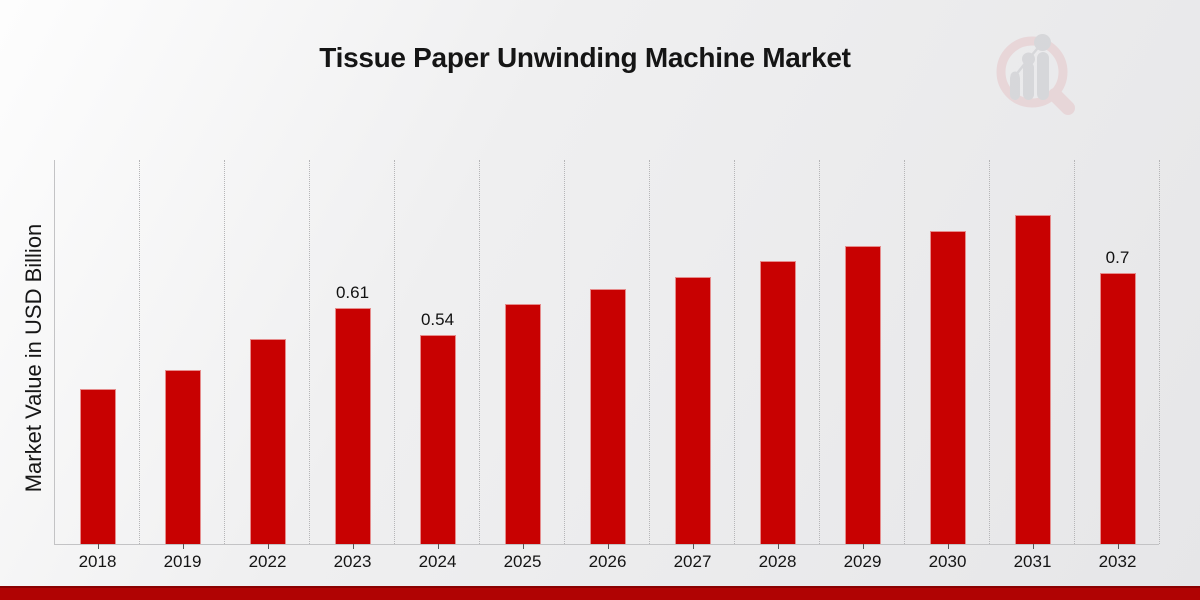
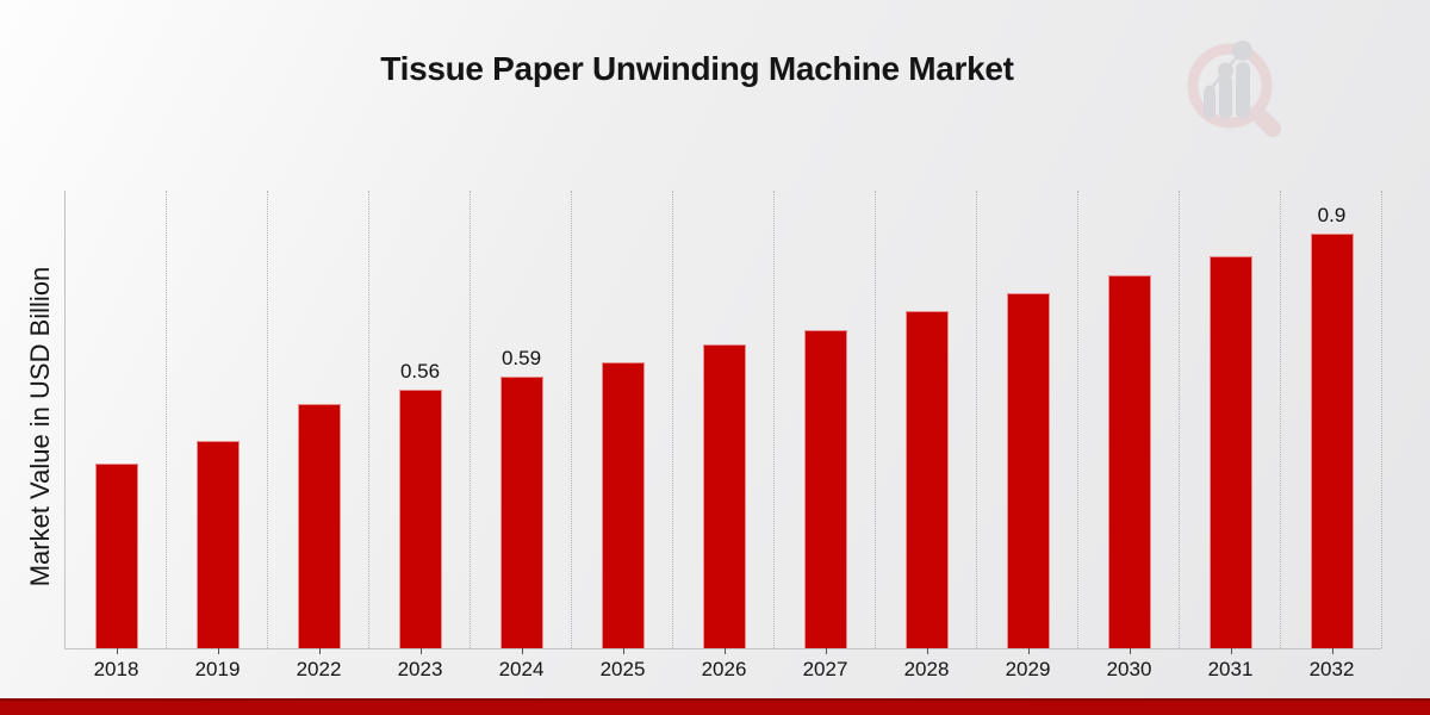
2023: 0.61 -> 0.56
2024: 0.54 -> 0.59
2032: 0.7 -> 0.9
